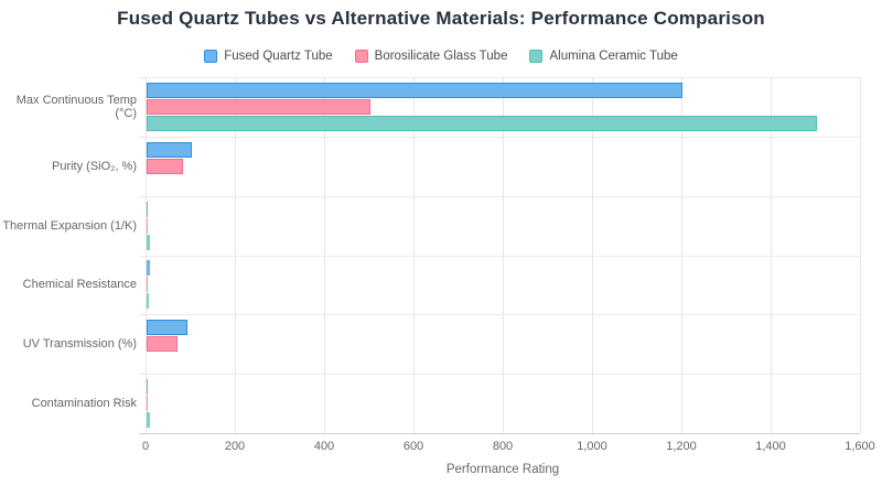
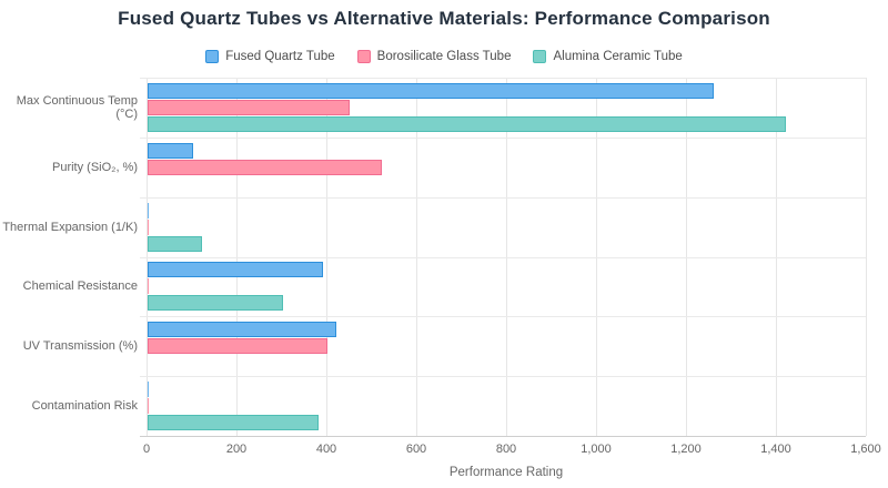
Fused Quartz Tube/Max Continuous Temp (°C): 1200 -> 1260
Borosilicate Glass Tube/Max Continuous Temp (°C): 500 -> 450
Alumina Ceramic Tube/Max Continuous Temp (°C): 1500 -> 1420
Borosilicate Glass Tube/Purity (SiO₂, %): 80 -> 520
Alumina Ceramic Tube/Thermal Expansion (1/K): 10 -> 120
Fused Quartz Tube/Chemical Resistance: 10 -> 390
Alumina Ceramic Tube/Chemical Resistance: 10 -> 300
Fused Quartz Tube/UV Transmission (%): 90 -> 420
Borosilicate Glass Tube/UV Transmission (%): 70 -> 400
Alumina Ceramic Tube/Contamination Risk: 10 -> 380
